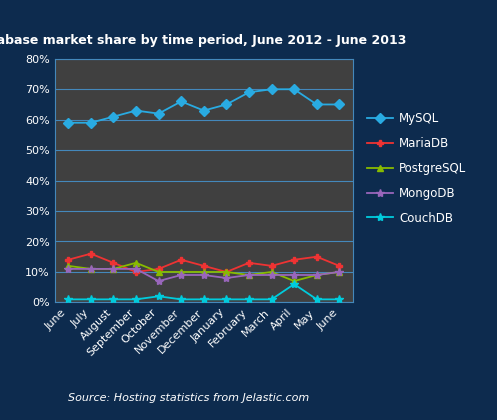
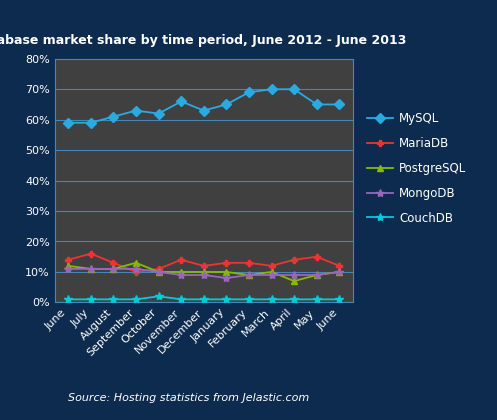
MongoDB/October: 7% -> 10%
MariaDB/January: 10% -> 13%
CouchDB/April: 6% -> 1%
